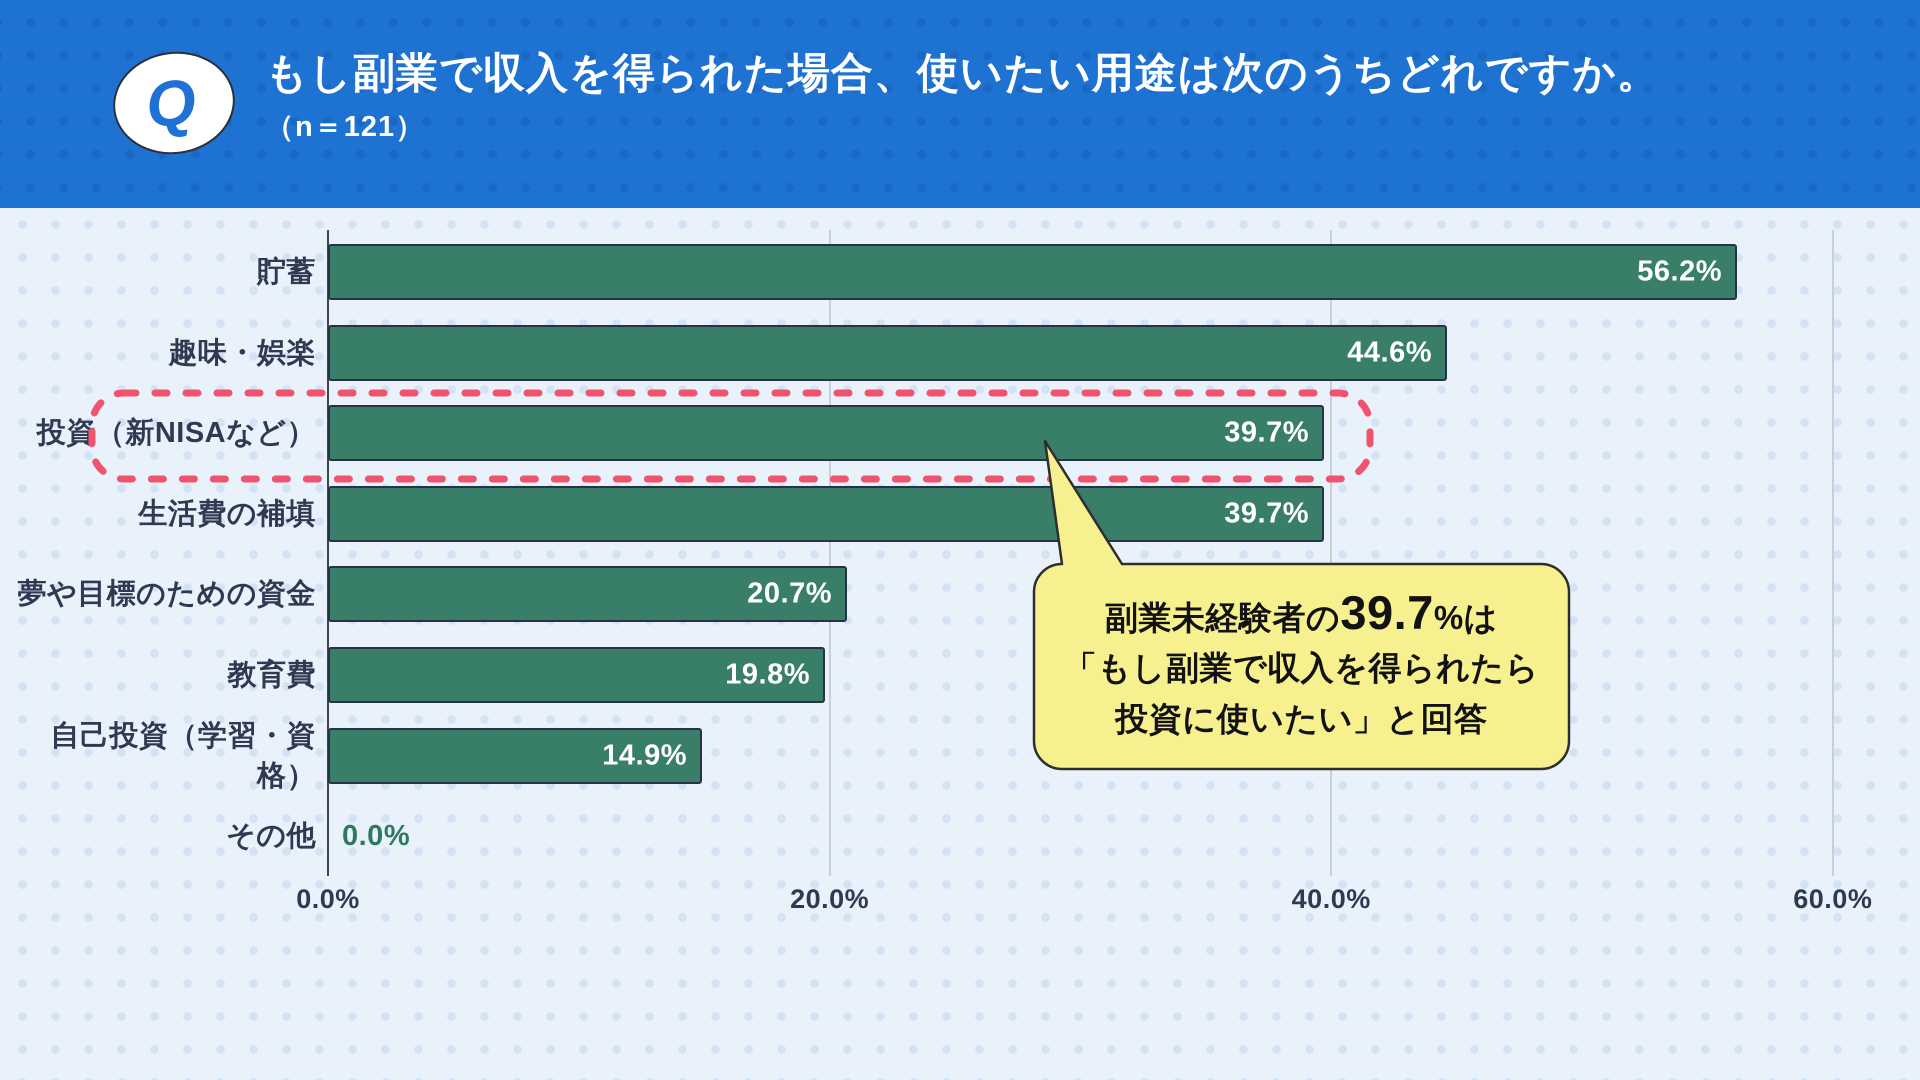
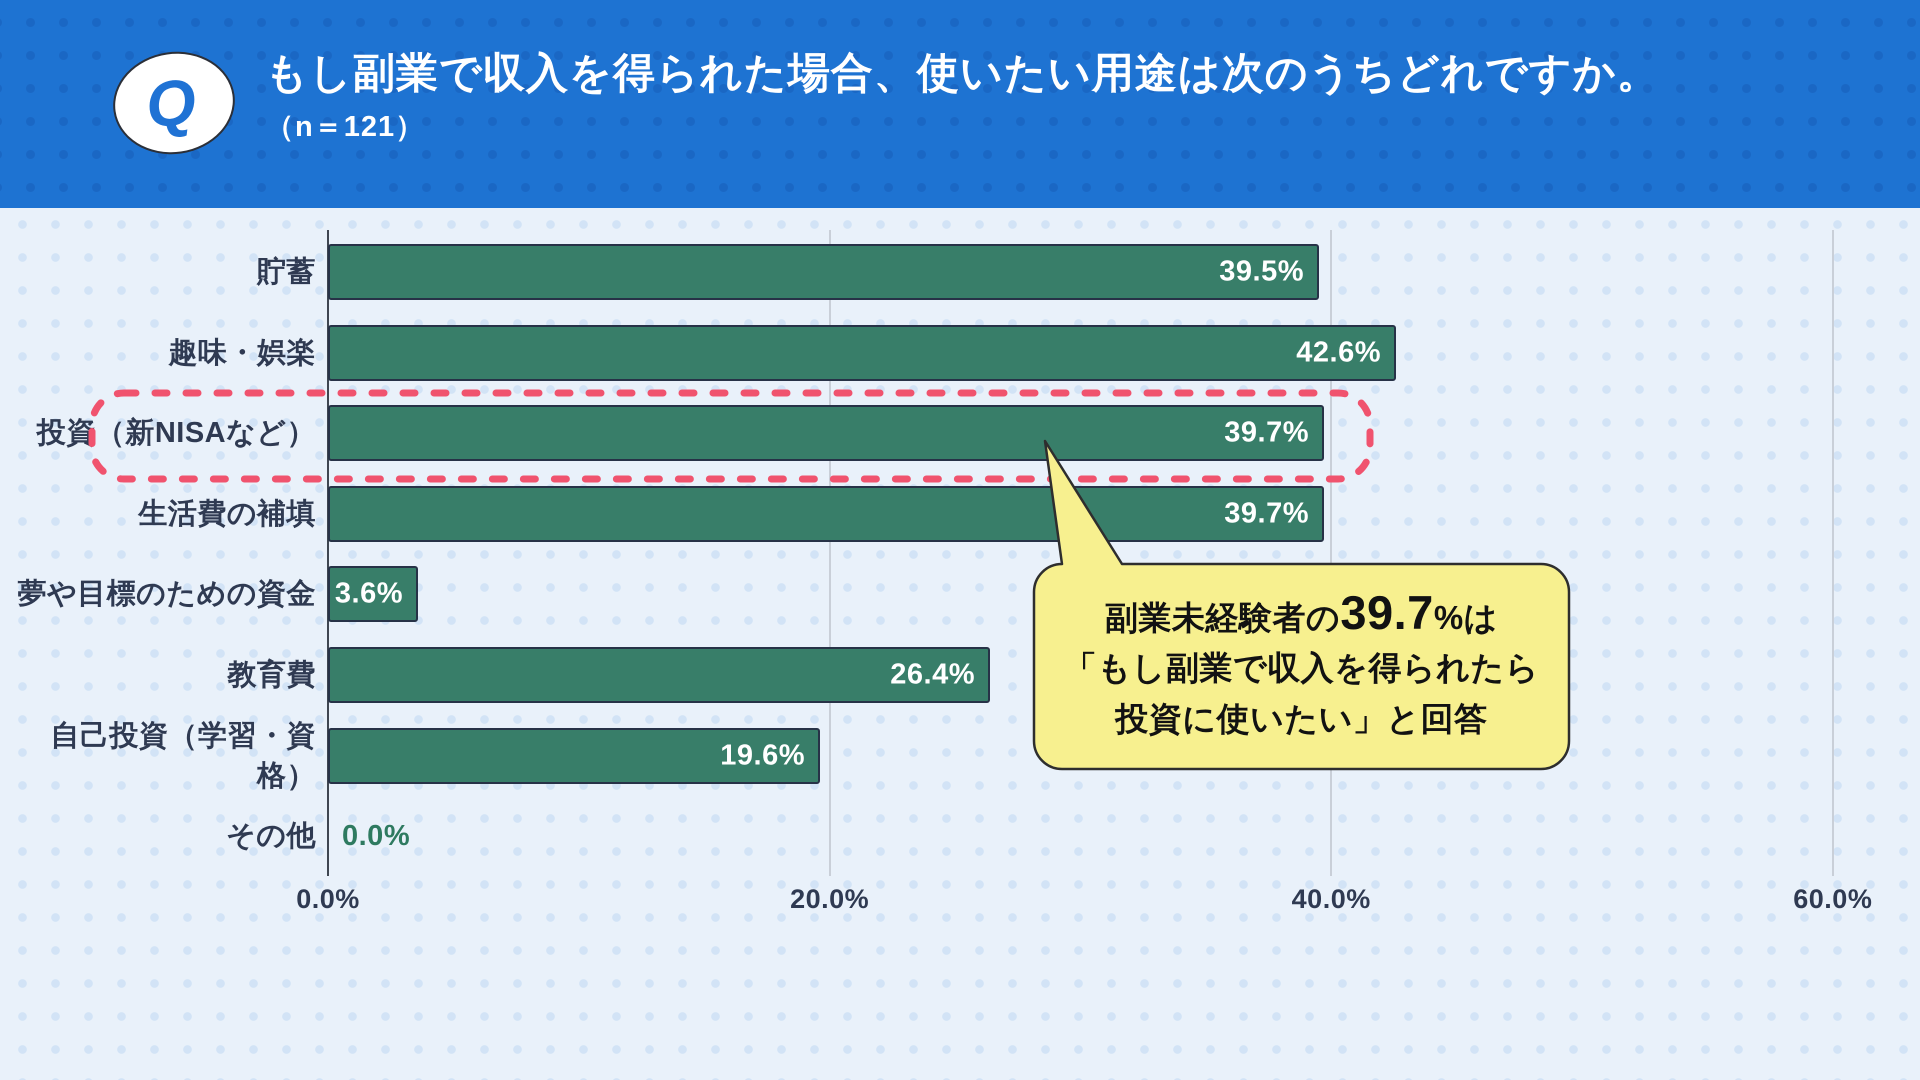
貯蓄: 56.2% -> 39.5%
趣味・娯楽: 44.6% -> 42.6%
夢や目標のための資金: 20.7% -> 3.6%
教育費: 19.8% -> 26.4%
自己投資（学習・資格）: 14.9% -> 19.6%
